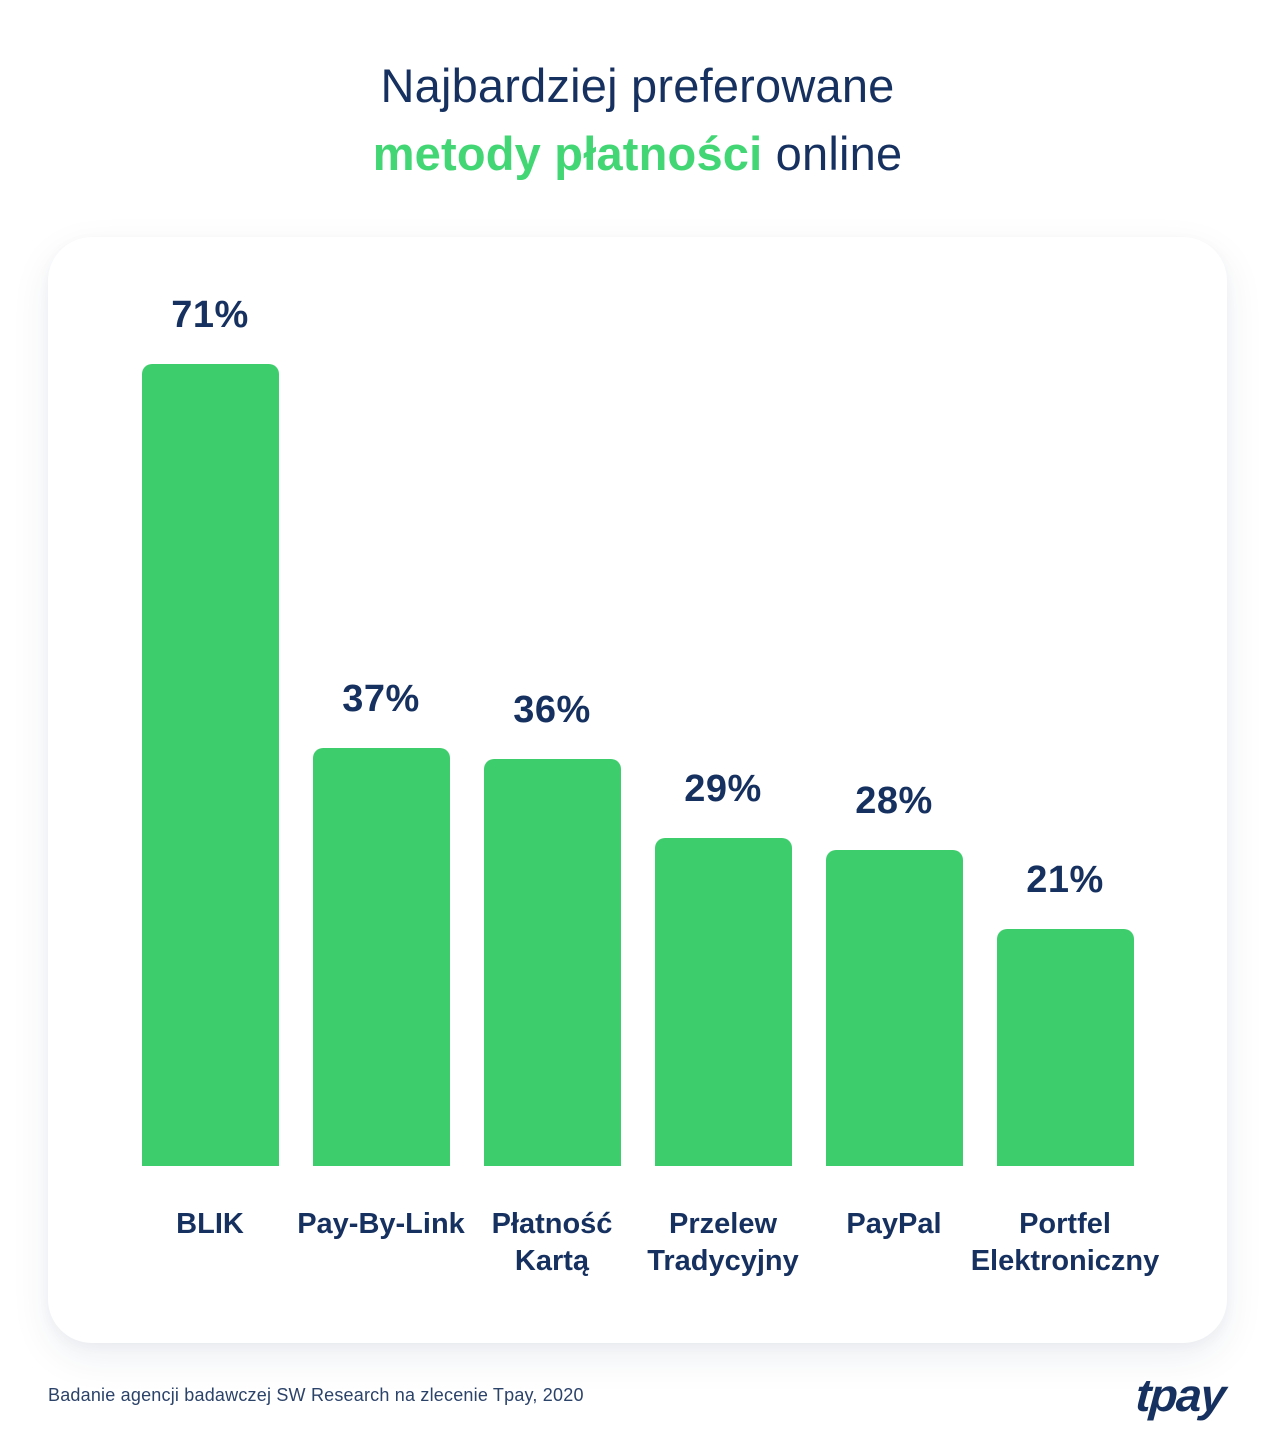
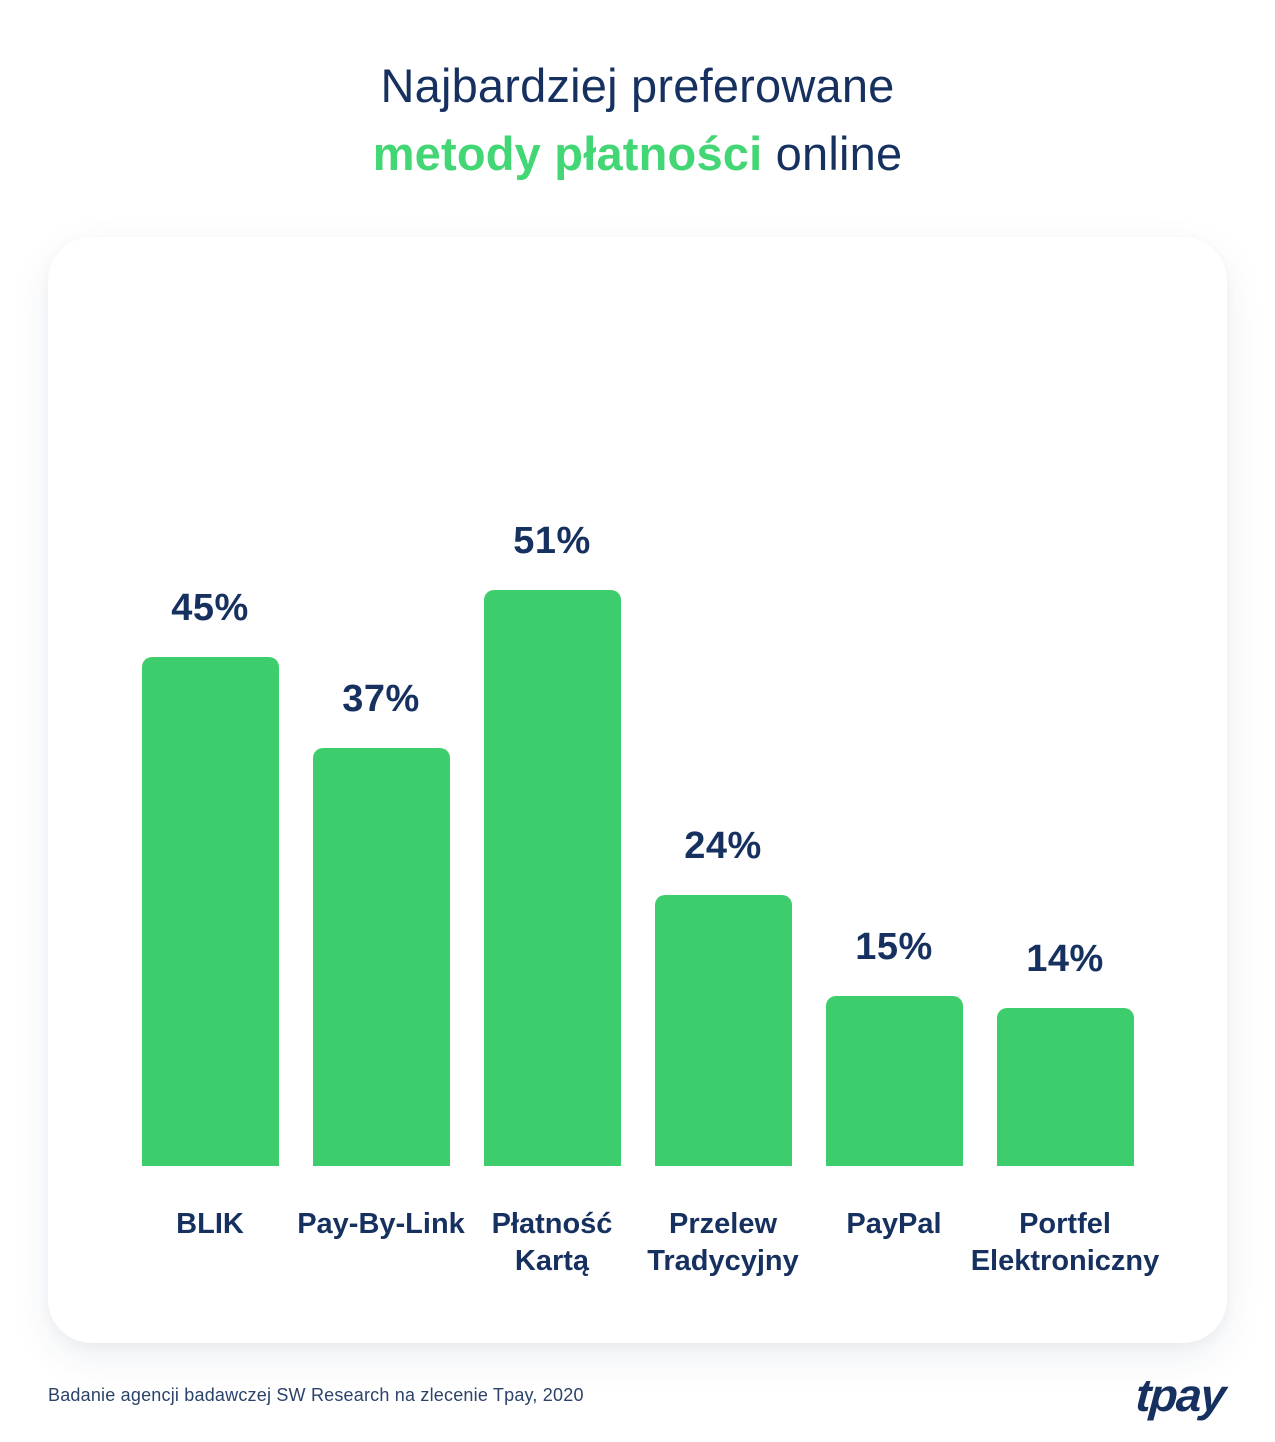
BLIK: 71% -> 45%
Płatność Kartą: 36% -> 51%
Przelew Tradycyjny: 29% -> 24%
PayPal: 28% -> 15%
Portfel Elektroniczny: 21% -> 14%
